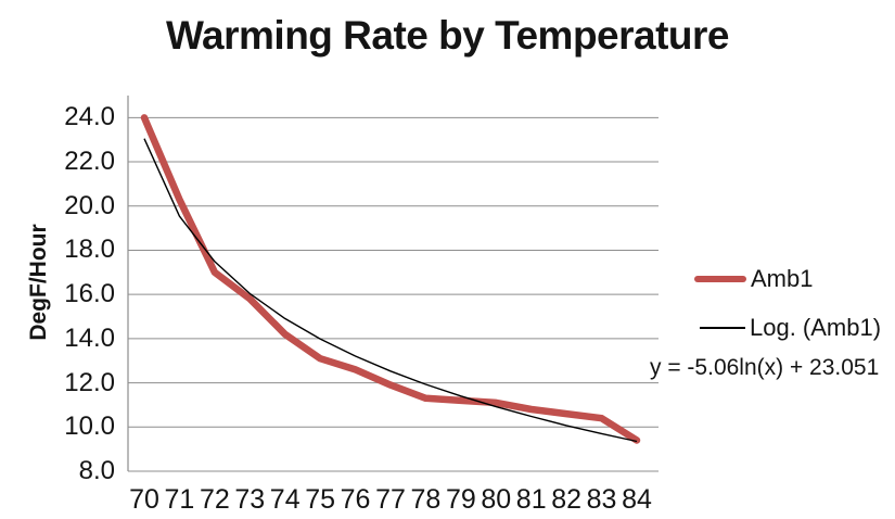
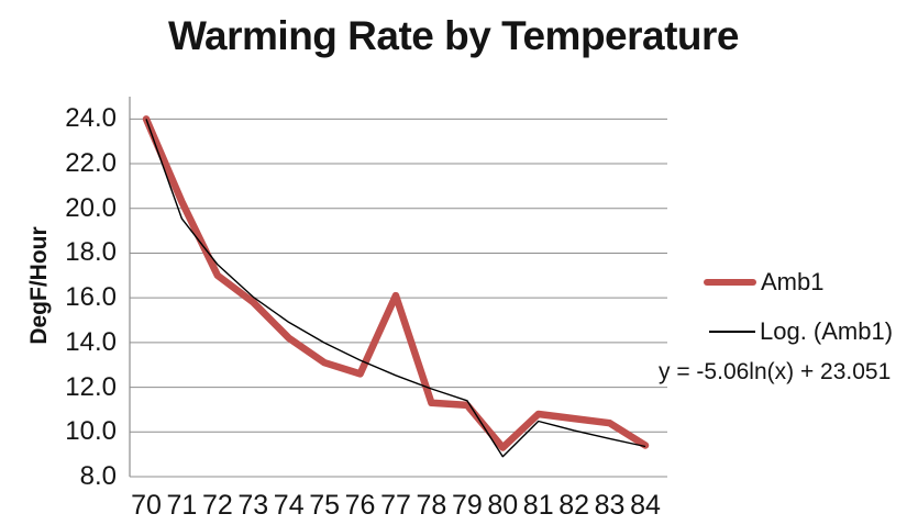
Log. (Amb1)/70: 23.1 -> 24.0
Amb1/77: 11.9 -> 16.1
Amb1/80: 11.1 -> 9.3
Log. (Amb1)/80: 10.9 -> 8.9
